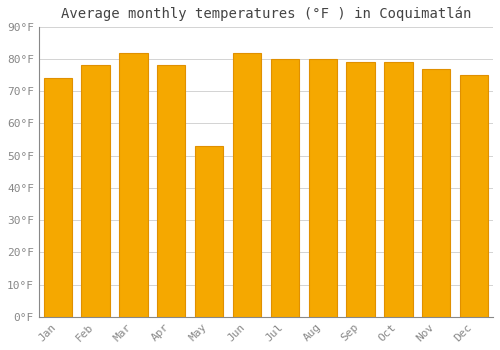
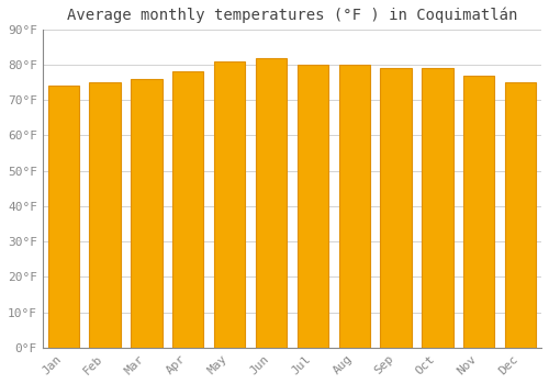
Feb: 78°F -> 75°F
Mar: 82°F -> 76°F
May: 53°F -> 81°F
